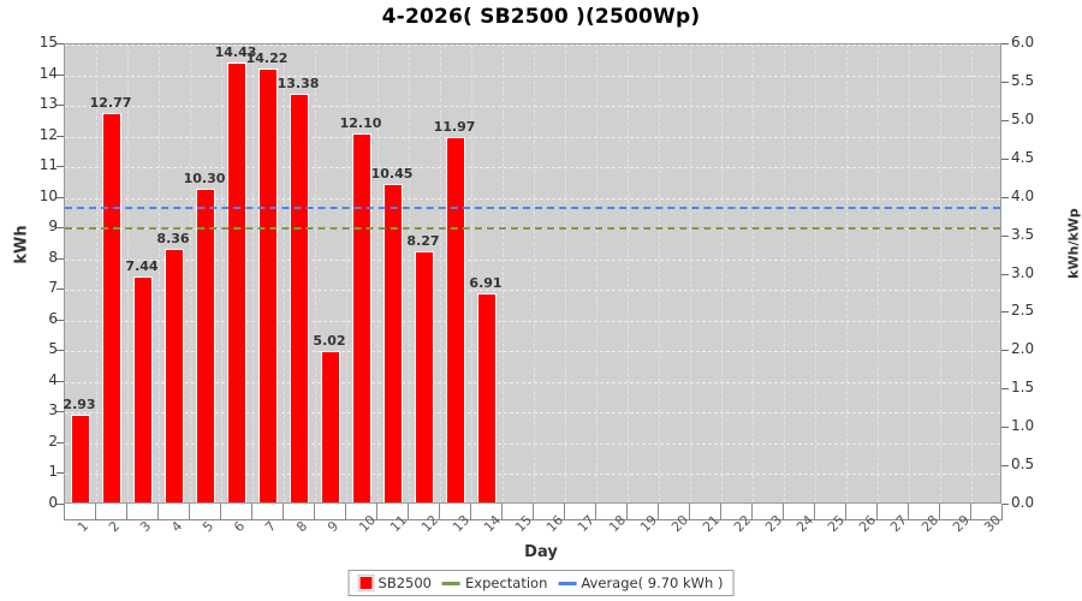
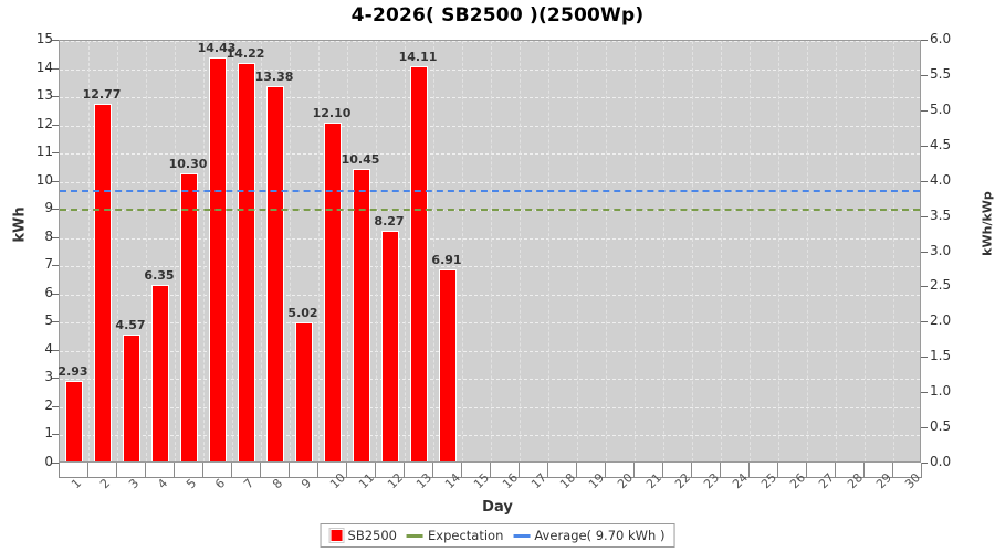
3: 7.44 -> 4.57
4: 8.36 -> 6.35
13: 11.97 -> 14.11
